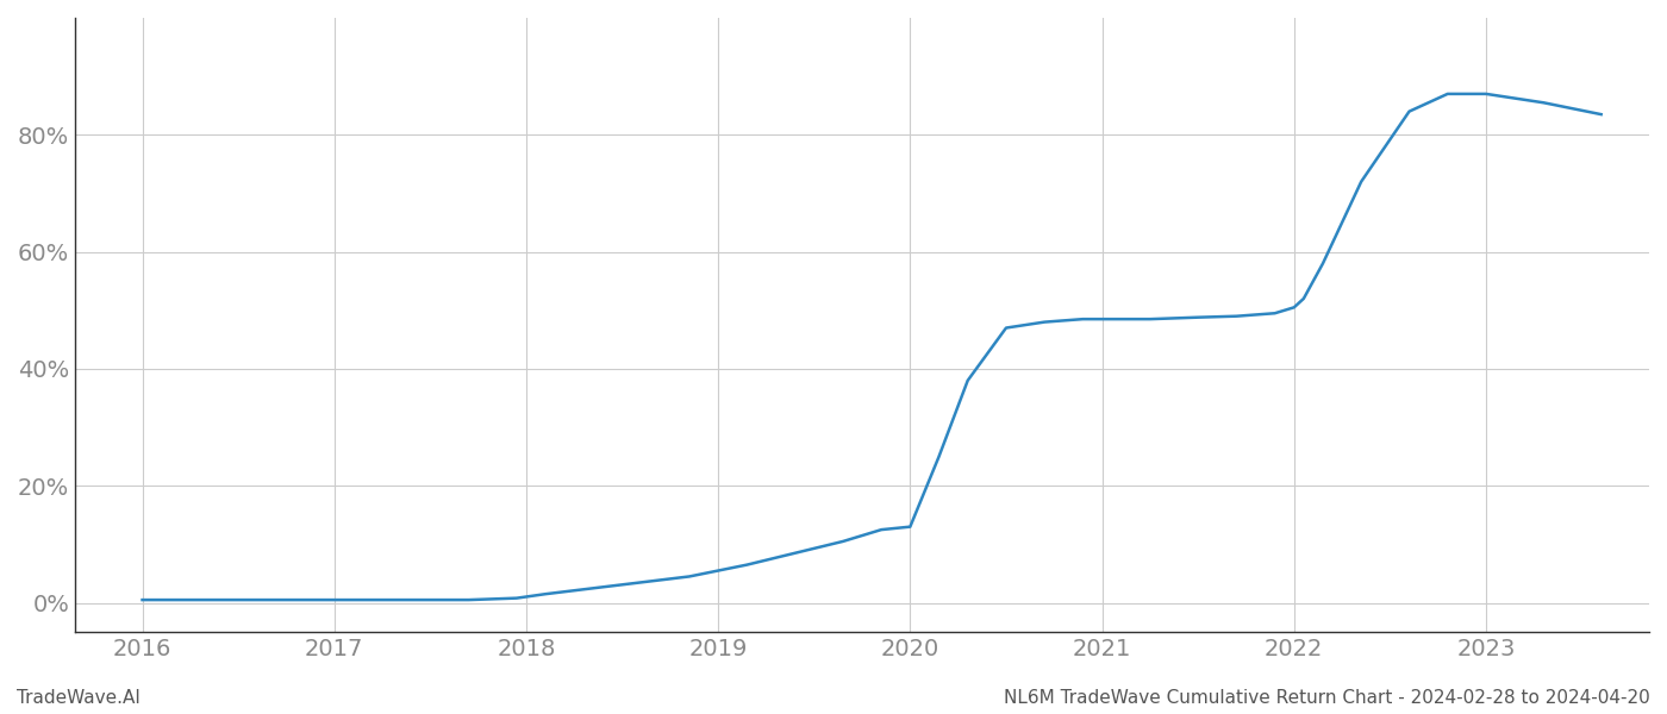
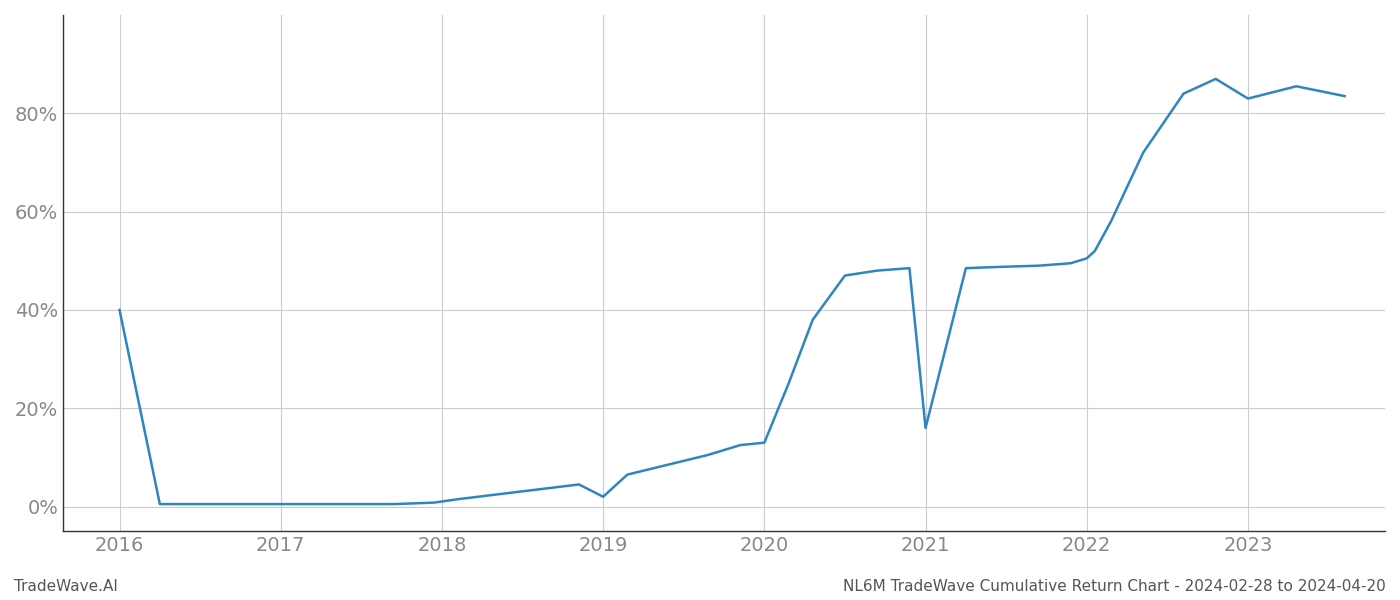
2016: 0.5% -> 40.0%
2019: 5.5% -> 2.0%
2021: 48.5% -> 16.0%
2023: 87.0% -> 83.0%
